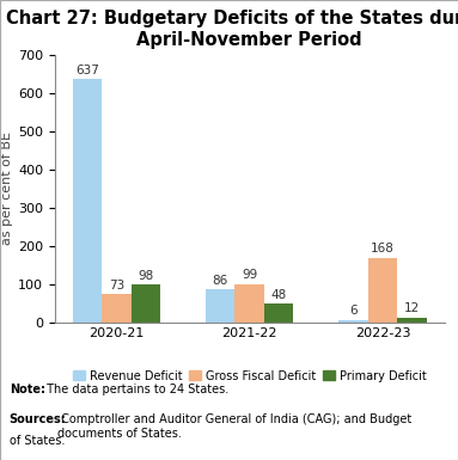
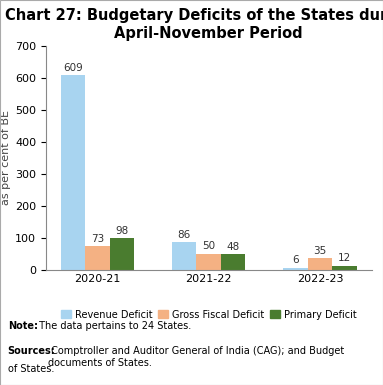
Revenue Deficit/2020-21: 637 -> 609
Gross Fiscal Deficit/2021-22: 99 -> 50
Gross Fiscal Deficit/2022-23: 168 -> 35
